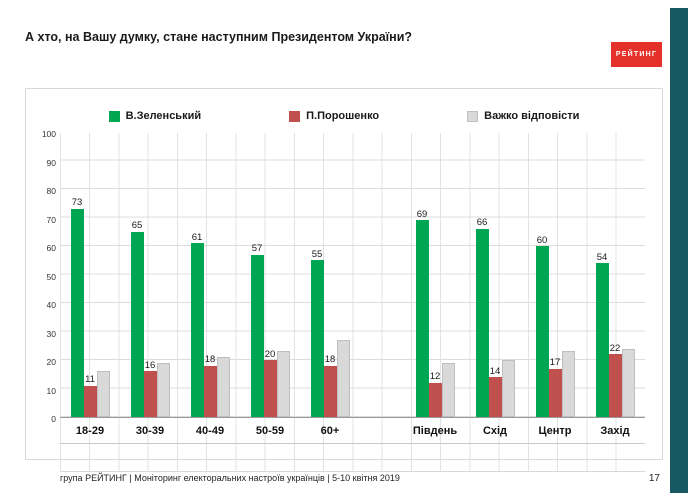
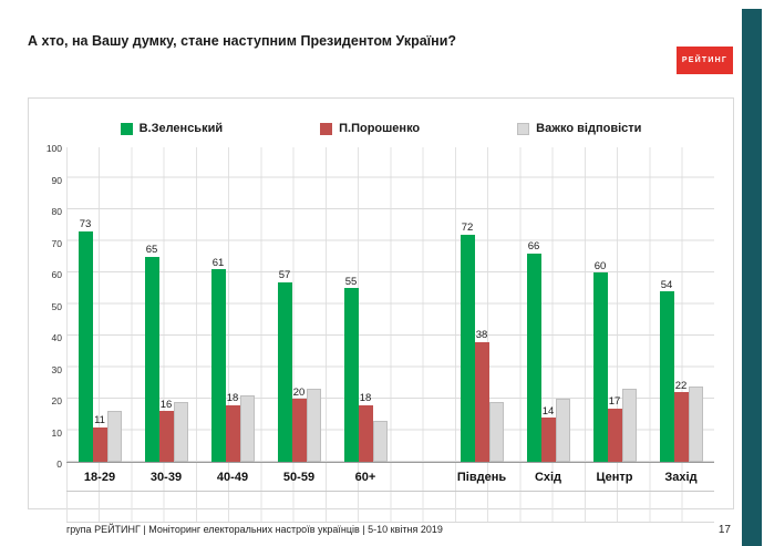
Важко відповісти/60+: 27 -> 13
В.Зеленський/Південь: 69 -> 72
П.Порошенко/Південь: 12 -> 38
